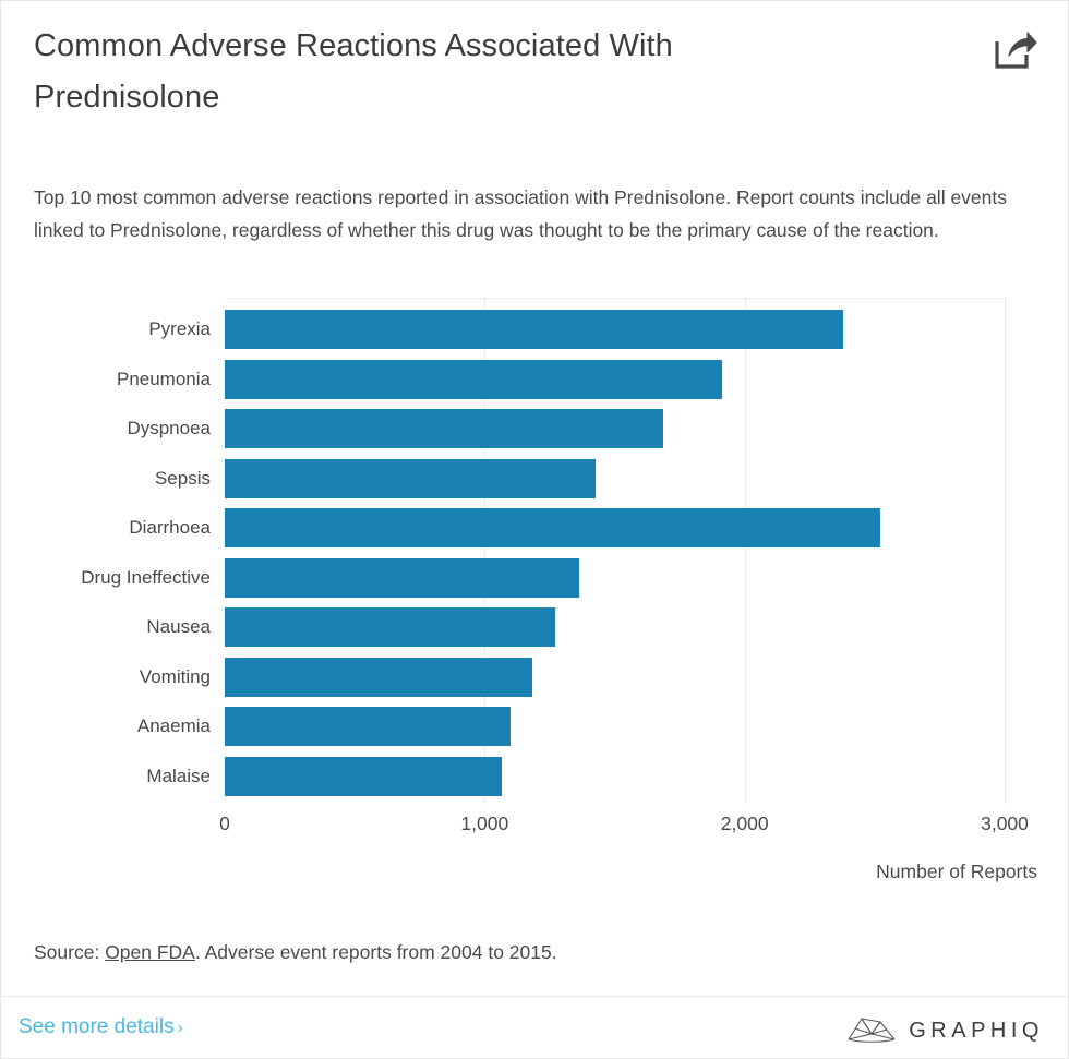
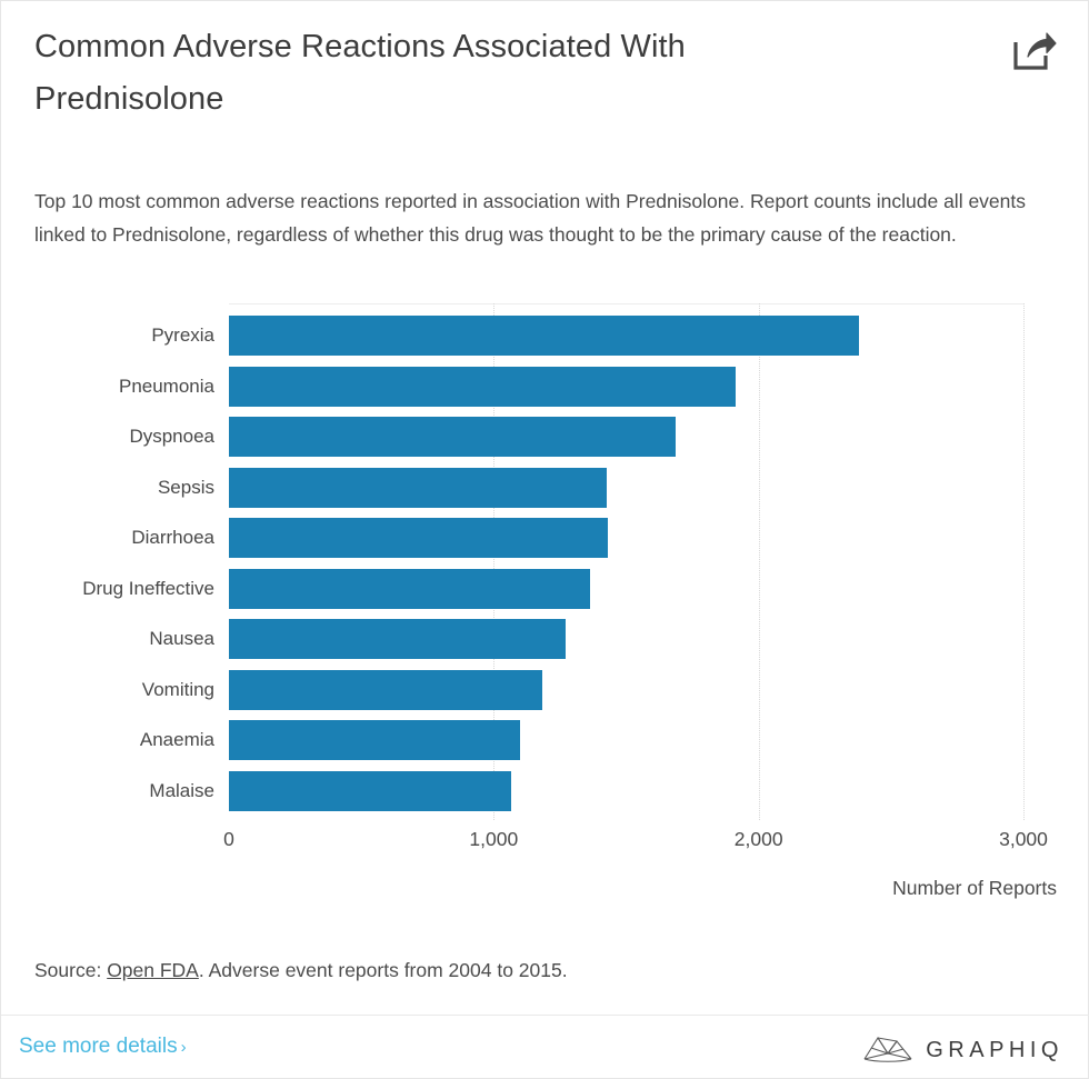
Diarrhoea: 2520 -> 1430
